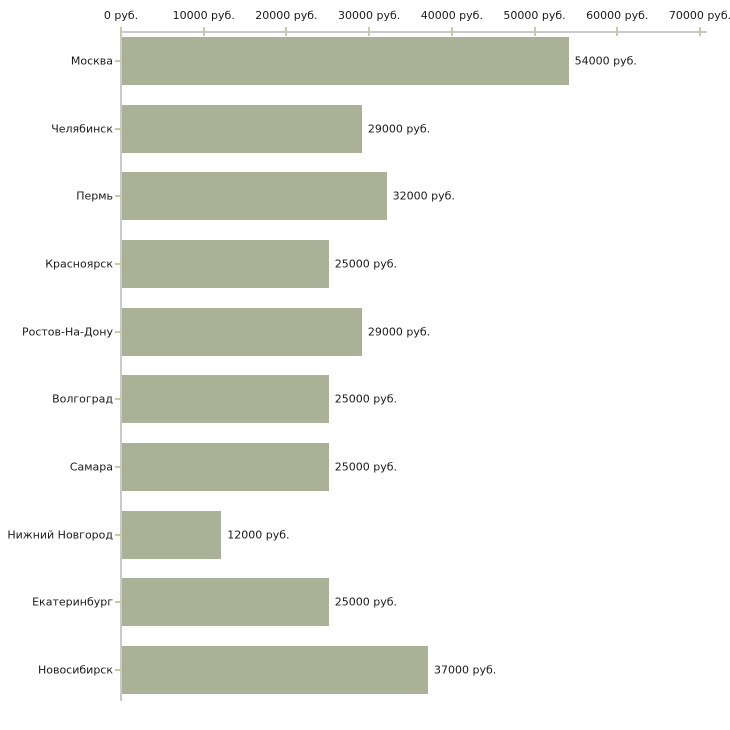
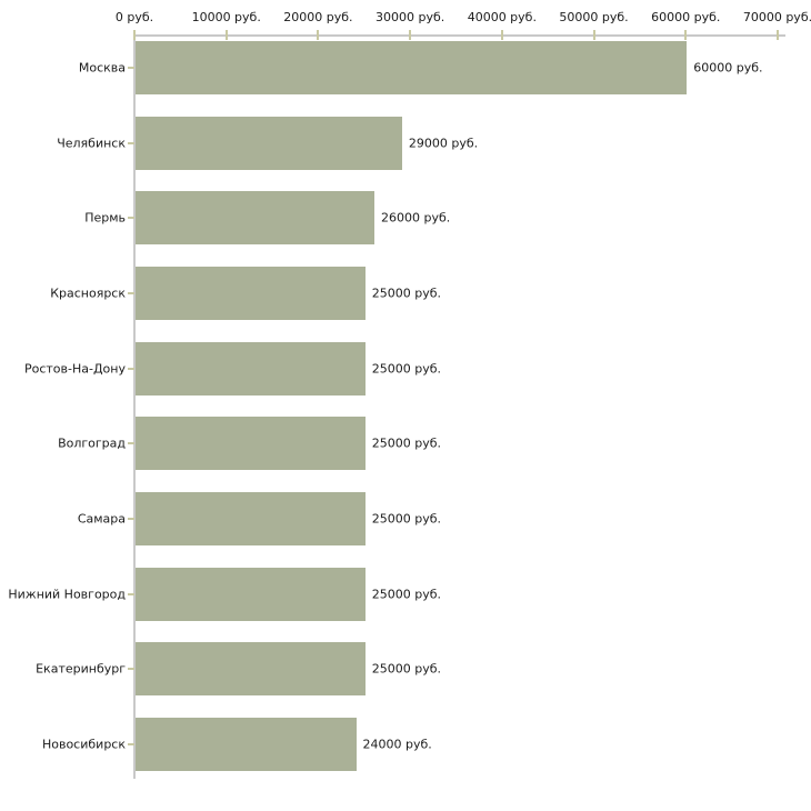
Москва: 54000 -> 60000
Пермь: 32000 -> 26000
Ростов-На-Дону: 29000 -> 25000
Нижний Новгород: 12000 -> 25000
Новосибирск: 37000 -> 24000
